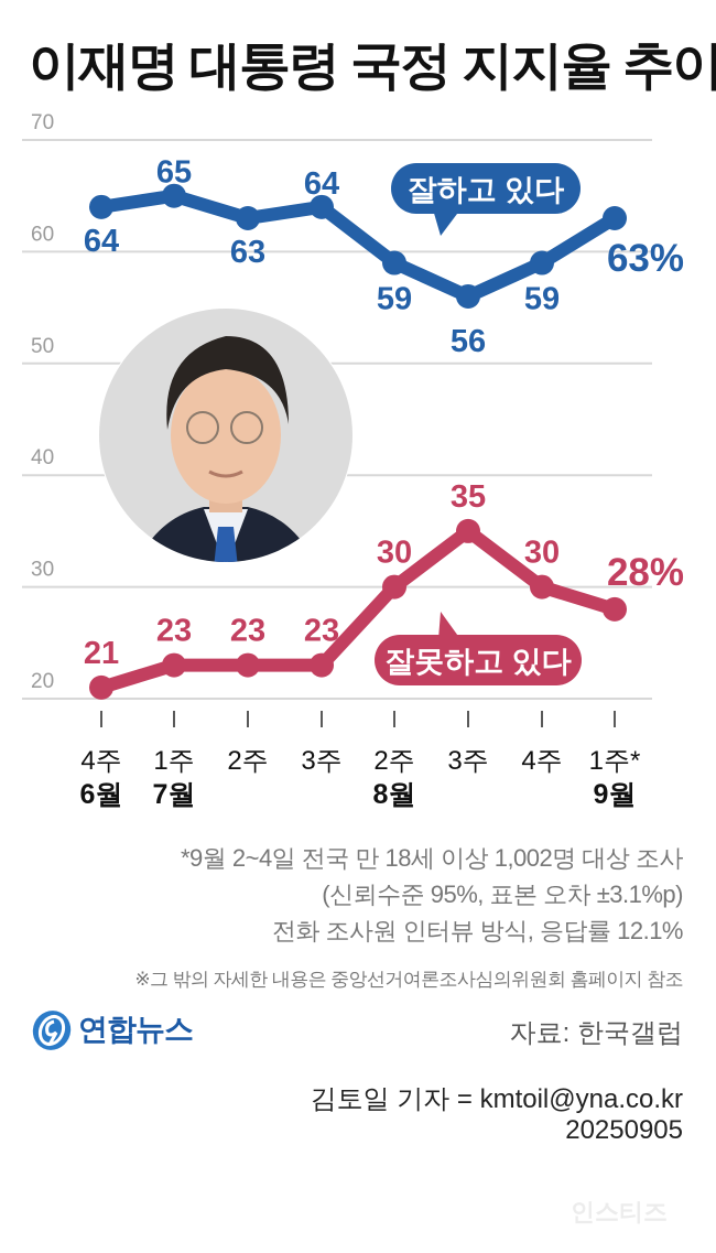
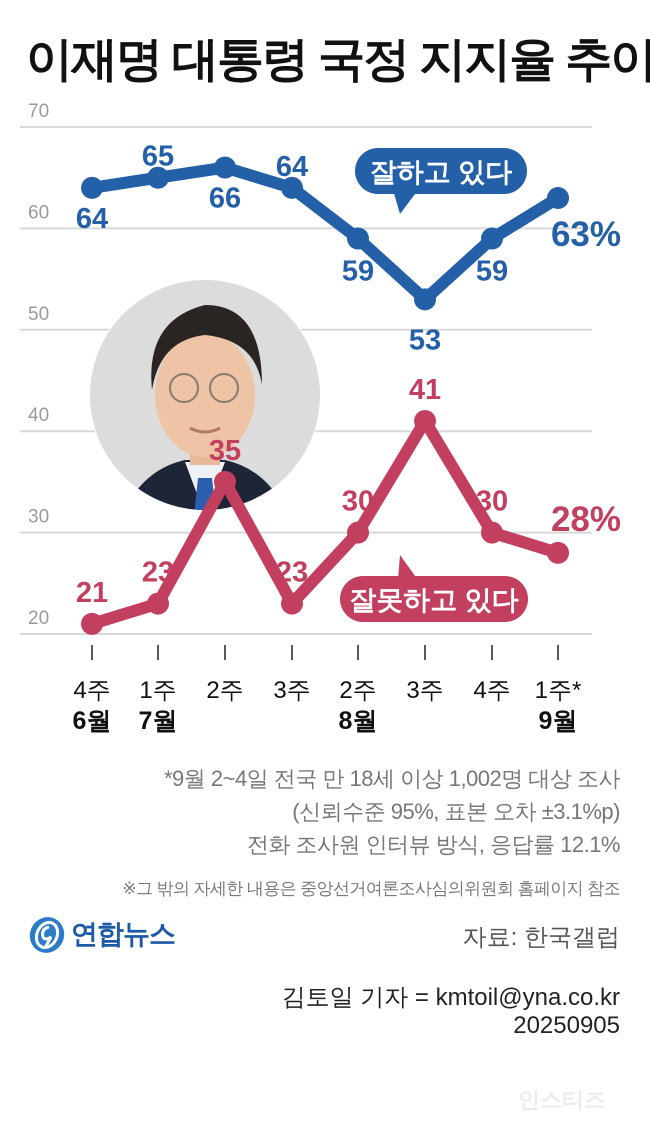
잘하고 있다/7월 2주: 63 -> 66
잘못하고 있다/7월 2주: 23 -> 35
잘하고 있다/8월 3주: 56 -> 53
잘못하고 있다/8월 3주: 35 -> 41
